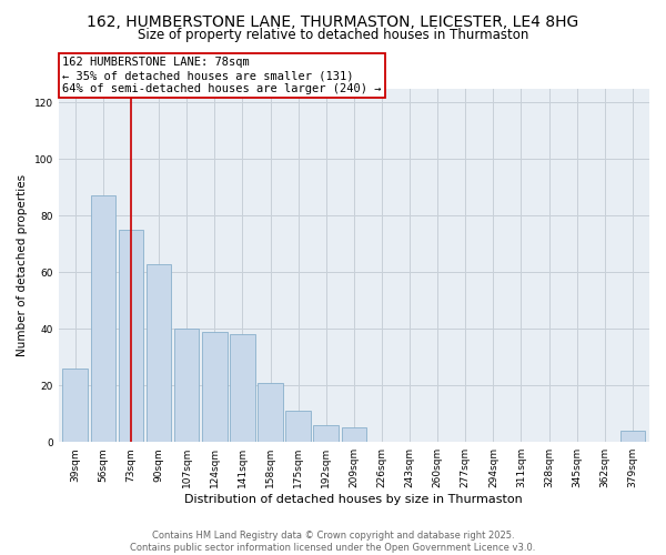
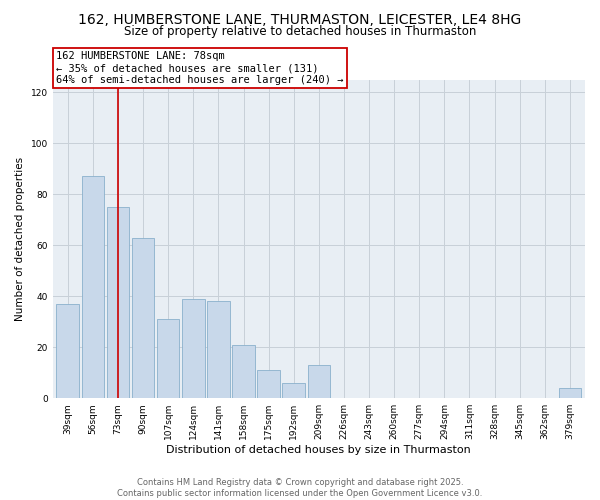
39sqm: 26 -> 37
107sqm: 40 -> 31
209sqm: 5 -> 13
